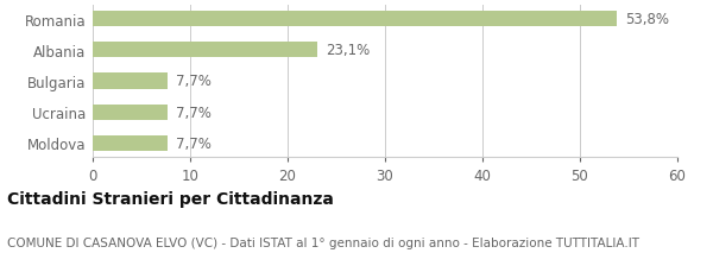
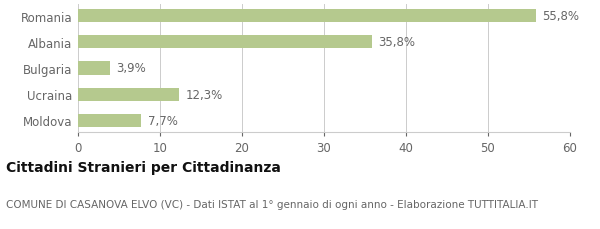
Romania: 53,8% -> 55,8%
Albania: 23,1% -> 35,8%
Bulgaria: 7,7% -> 3,9%
Ucraina: 7,7% -> 12,3%
